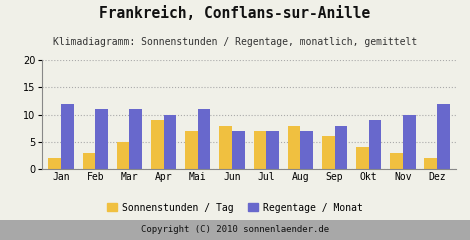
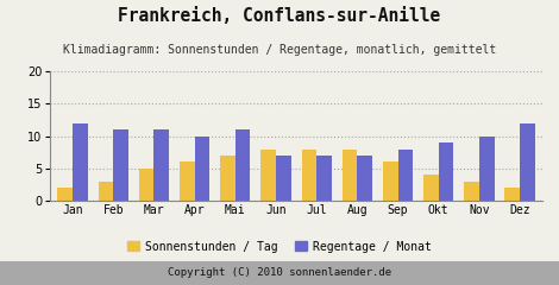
Sonnenstunden / Tag/Apr: 9 -> 6
Sonnenstunden / Tag/Jul: 7 -> 8
